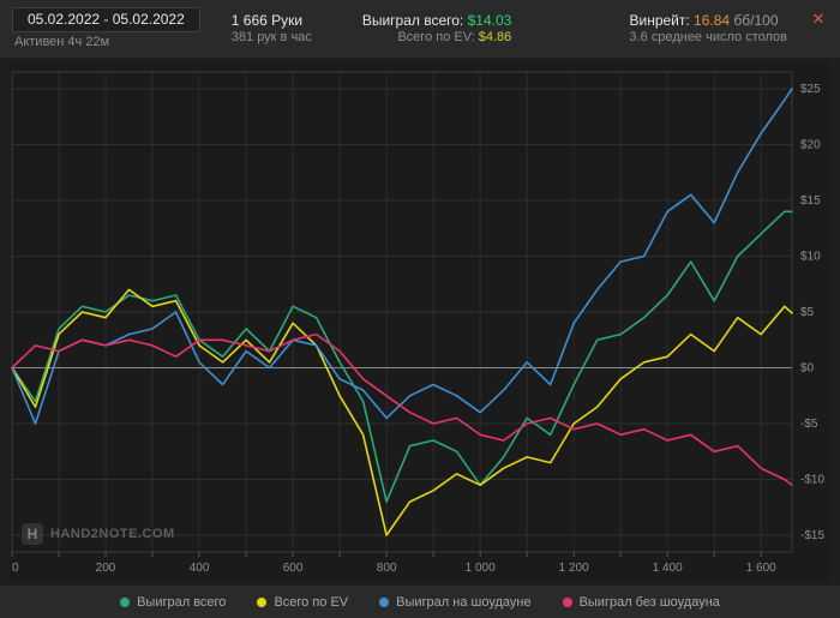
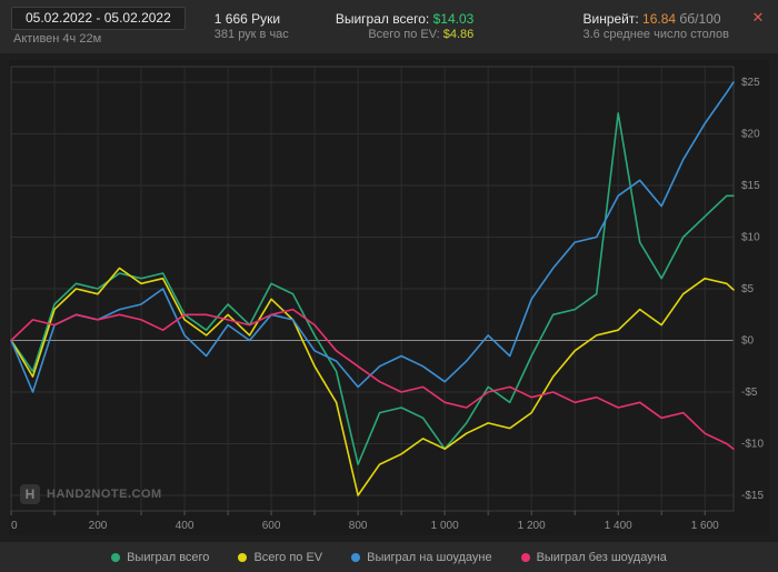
Всего по EV/1200: -$5 -> -$7
Выиграл всего/1400: $6 -> $22
Всего по EV/1600: $3 -> $6
